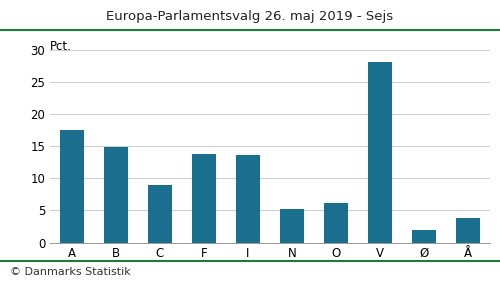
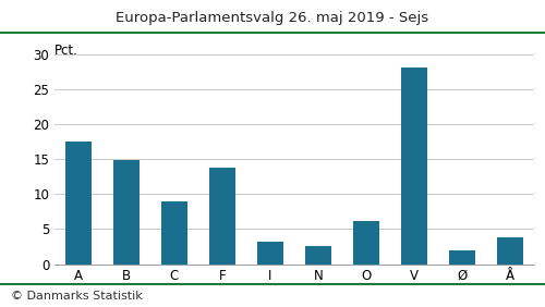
I: 13.6 -> 3.2
N: 5.2 -> 2.5
